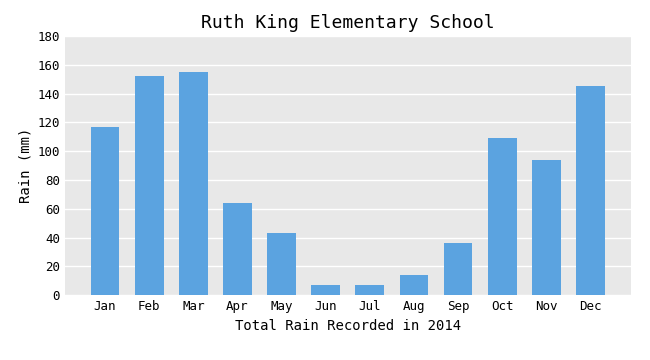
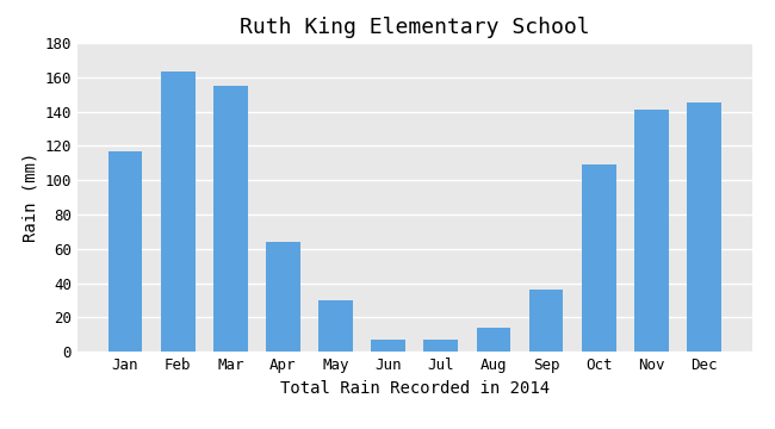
Feb: 152 -> 163
May: 43 -> 30
Nov: 94 -> 141
